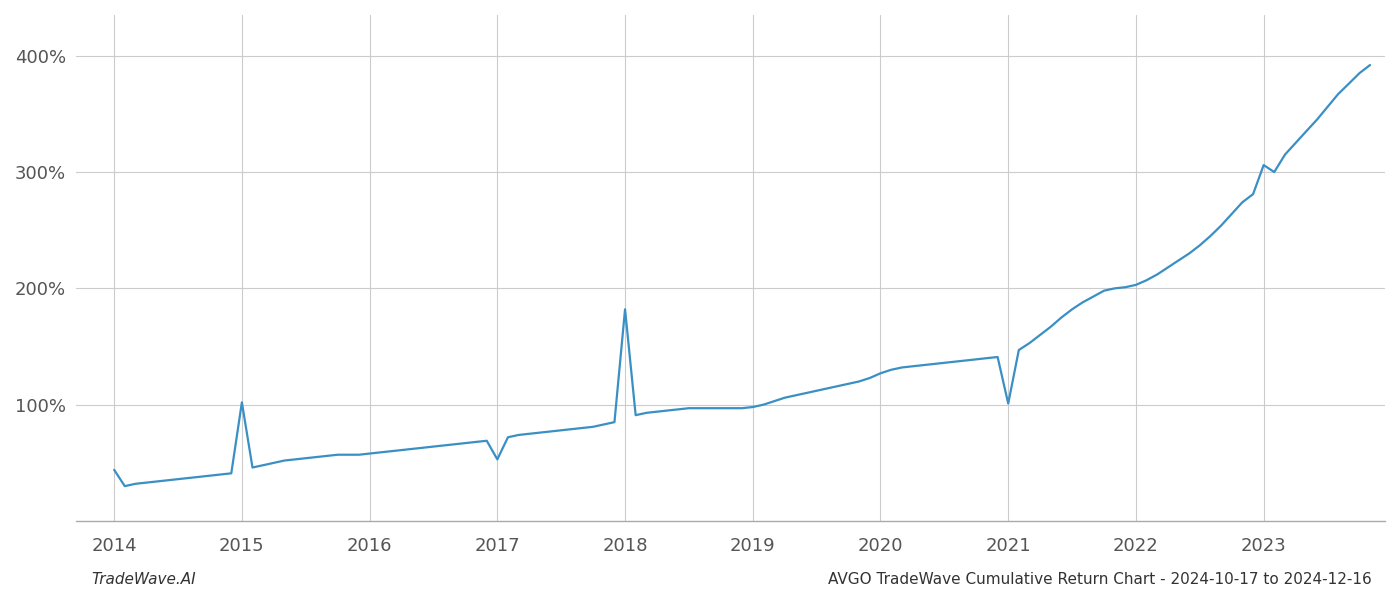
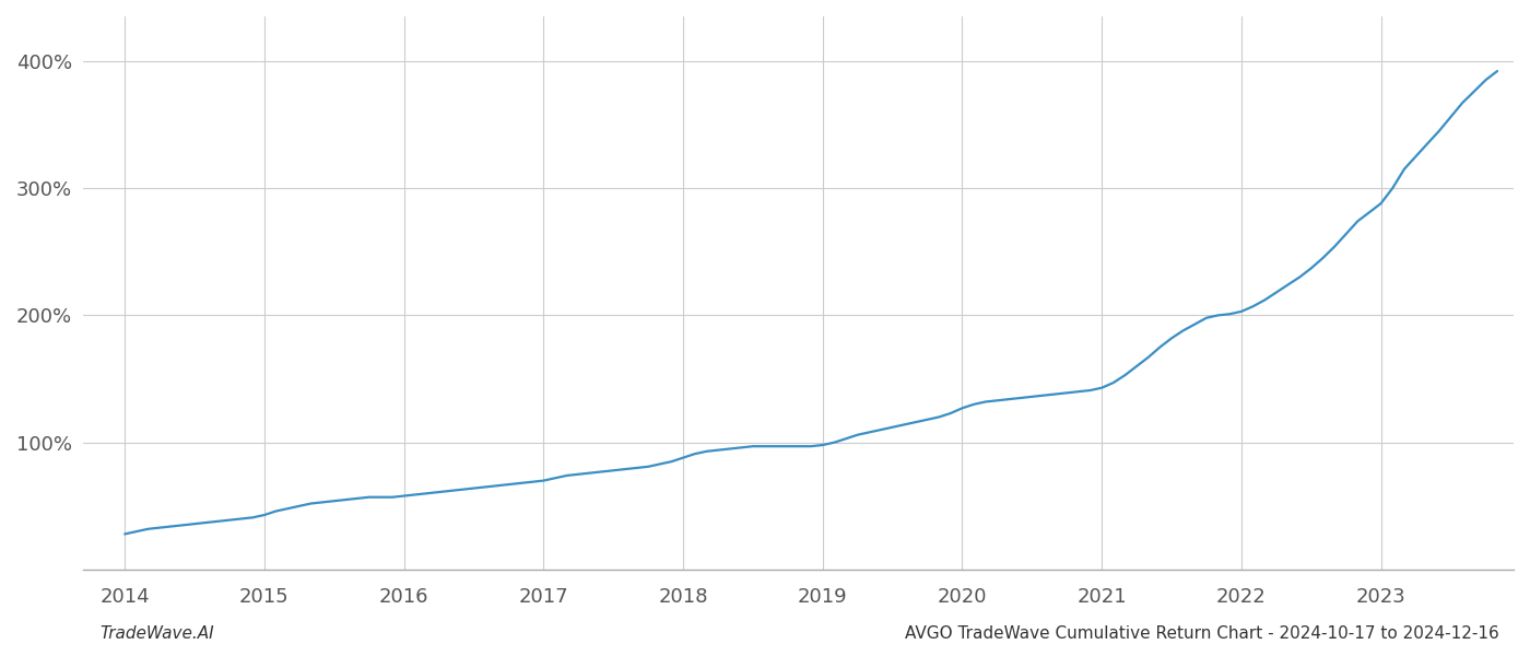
2014: 44% -> 28%
2015: 102% -> 43%
2017: 53% -> 70%
2018: 182% -> 88%
2021: 101% -> 143%
2023: 306% -> 288%
